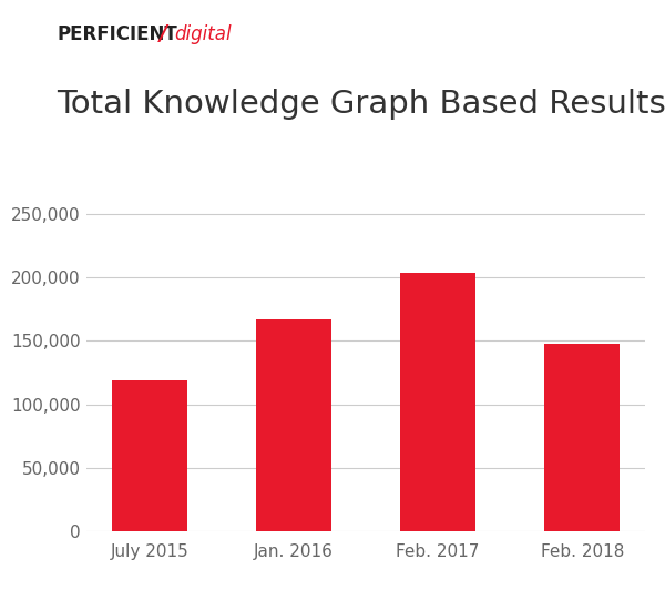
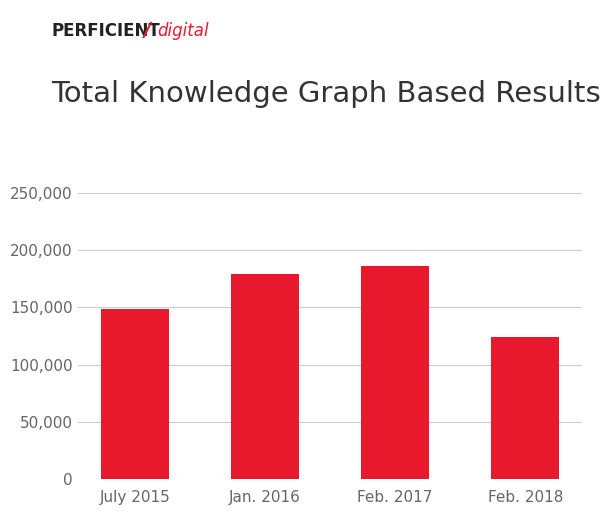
July 2015: 119,000 -> 149,000
Jan. 2016: 167,000 -> 179,000
Feb. 2017: 204,000 -> 186,000
Feb. 2018: 148,000 -> 124,000
